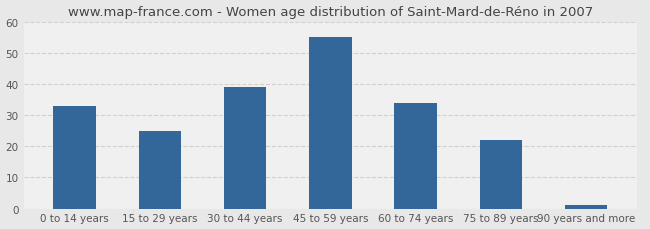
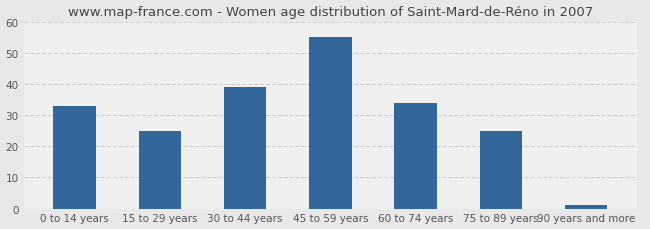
75 to 89 years: 22 -> 25
